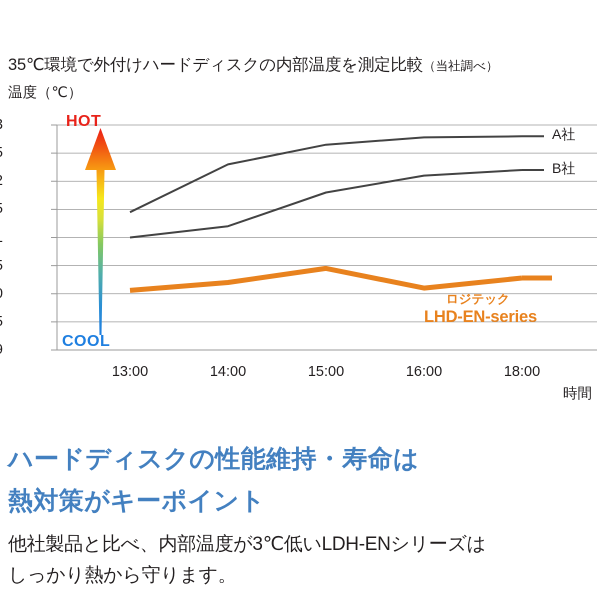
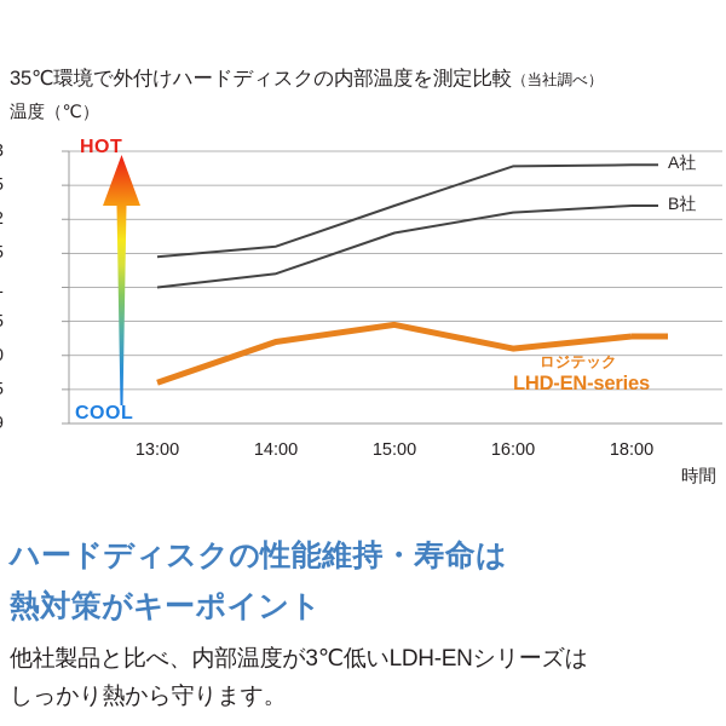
ロジテック LHD-EN-series/13:00: 40.1 -> 39.6
A社/14:00: 42.3 -> 41.6
A社/15:00: 42.6 -> 42.2
